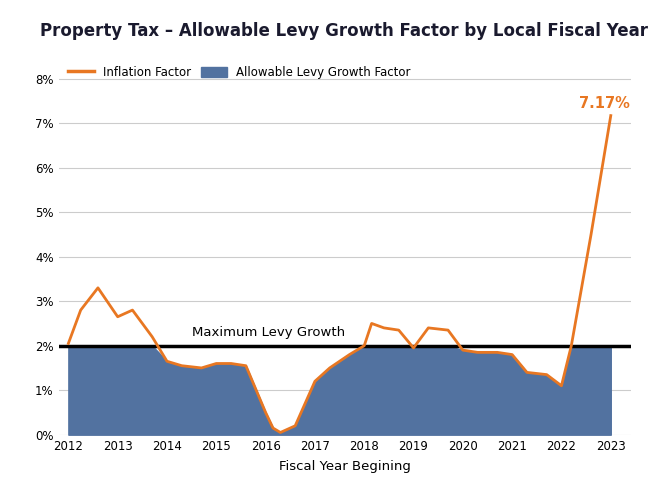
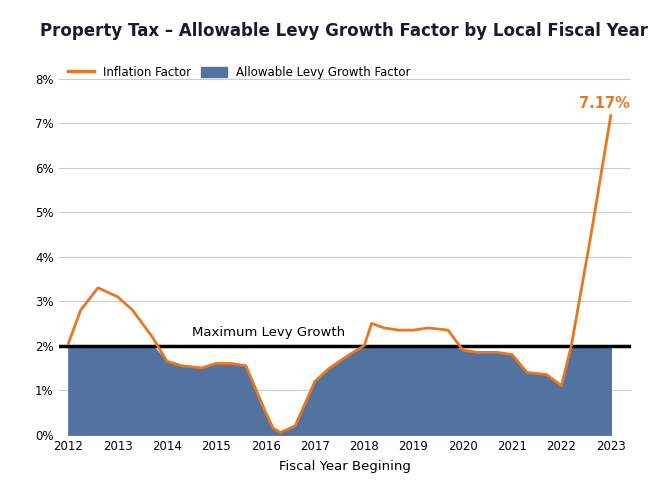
Inflation Factor/2013: 2.65% -> 3.10%
Inflation Factor/2019: 1.95% -> 2.35%
